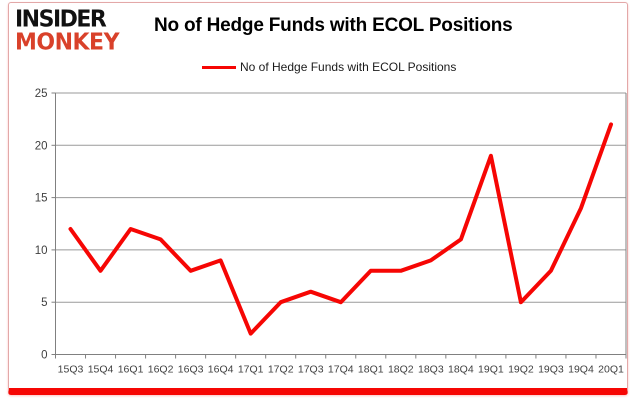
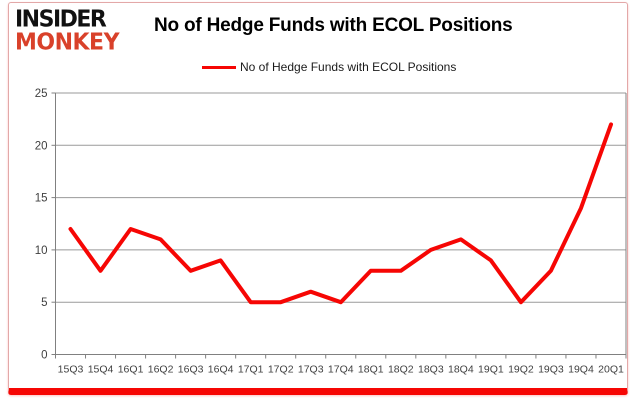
17Q1: 2 -> 5
18Q3: 9 -> 10
19Q1: 19 -> 9
